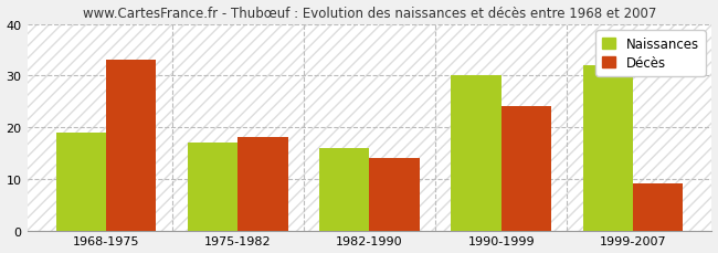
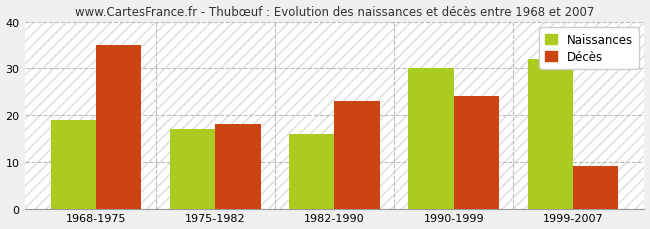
Décès/1968-1975: 33 -> 35
Décès/1982-1990: 14 -> 23
